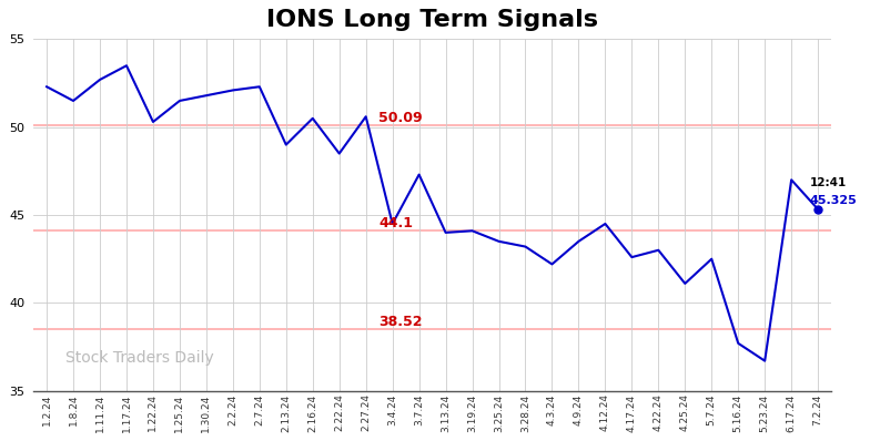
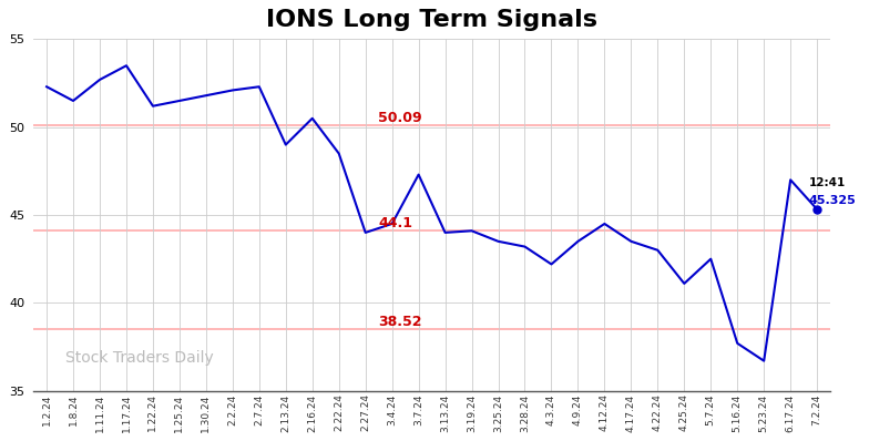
1.22.24: 50.3 -> 51.2
2.27.24: 50.6 -> 44.0
4.17.24: 42.6 -> 43.5
